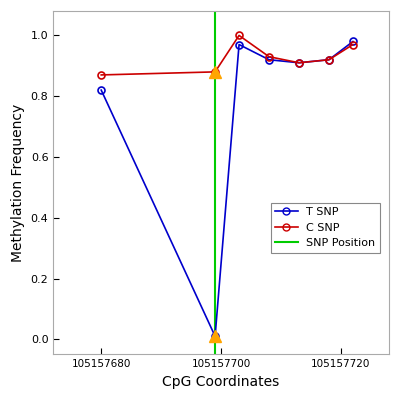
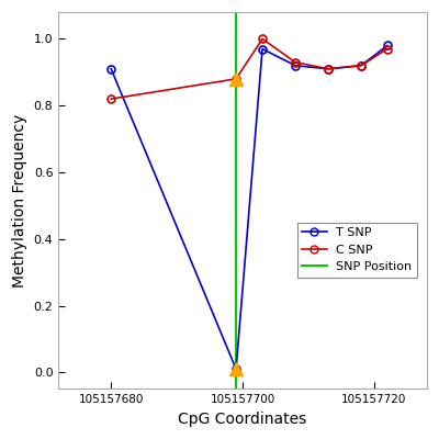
T SNP/105157680: 0.82 -> 0.91
C SNP/105157680: 0.87 -> 0.82
